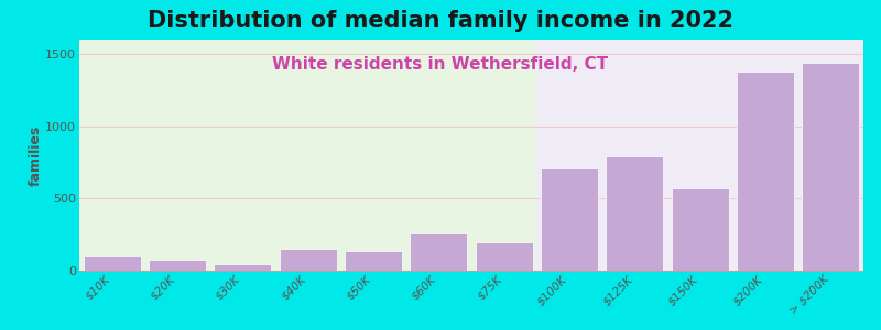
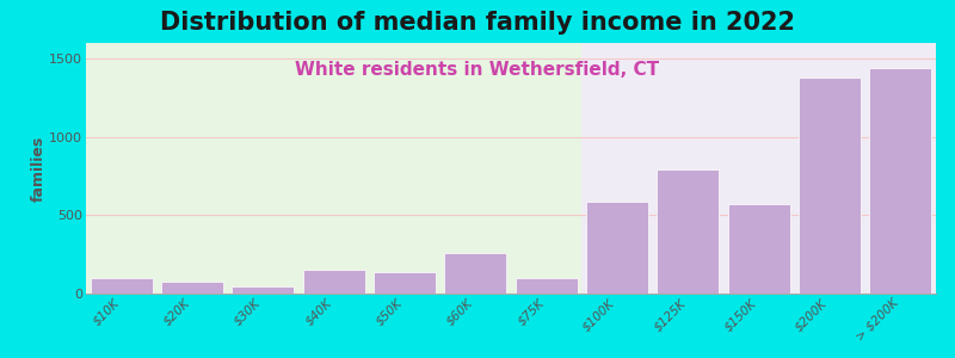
$75K: 200 -> 100
$100K: 710 -> 590
